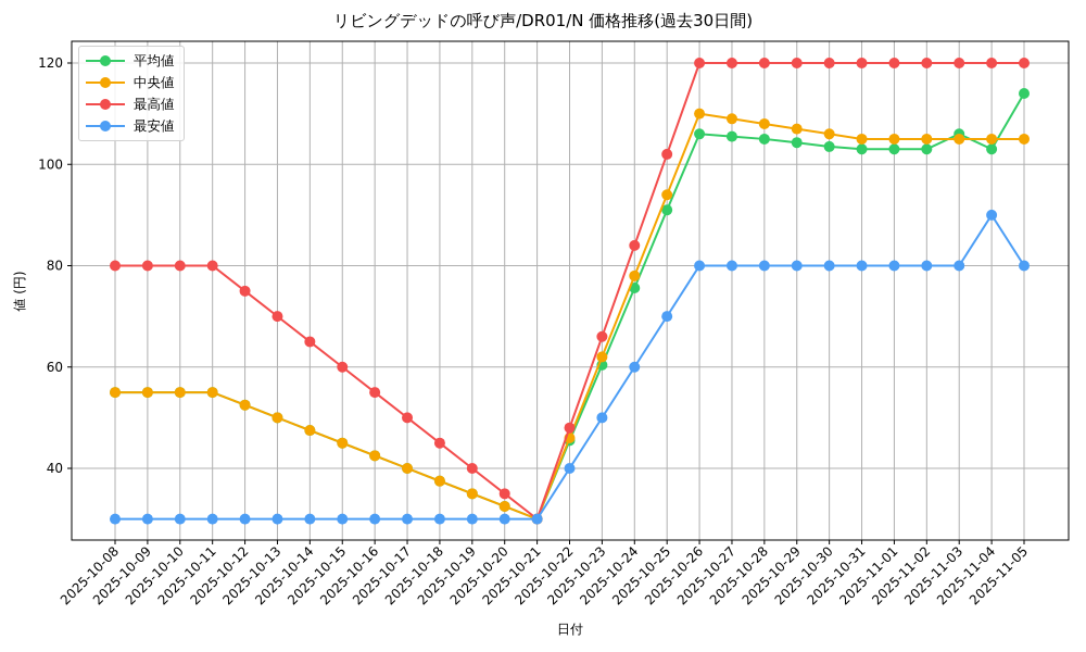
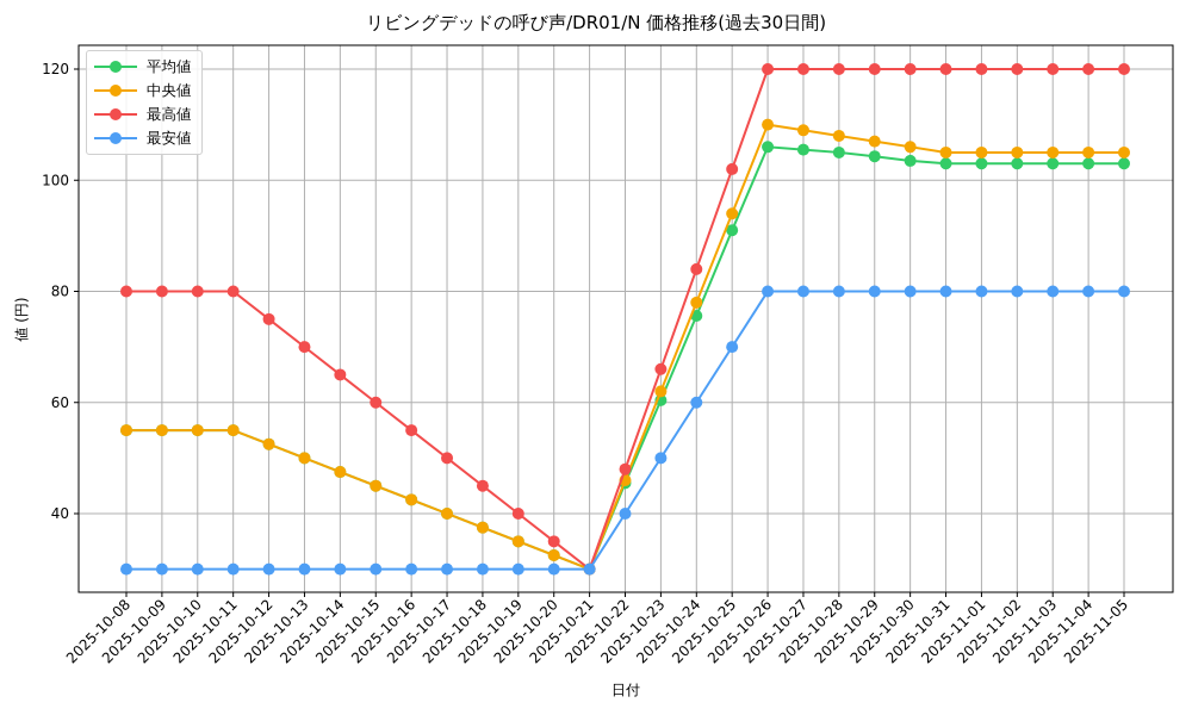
平均値/2025-11-03: 106 -> 103
最安値/2025-11-04: 90 -> 80
平均値/2025-11-05: 114 -> 103
